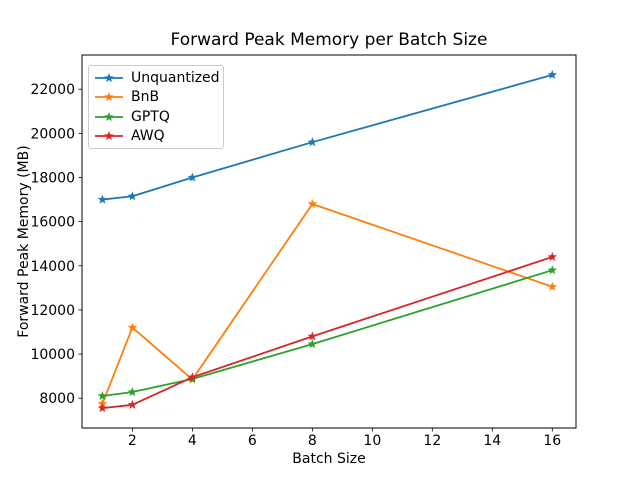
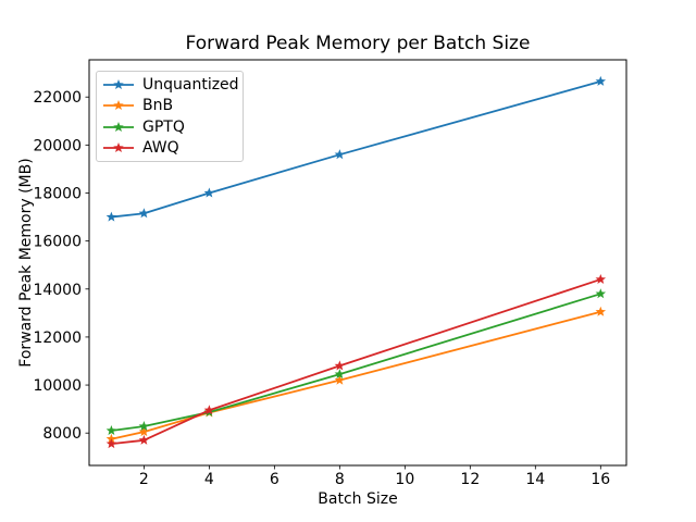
BnB/2: 11200 -> 8000
BnB/8: 16800 -> 10200
